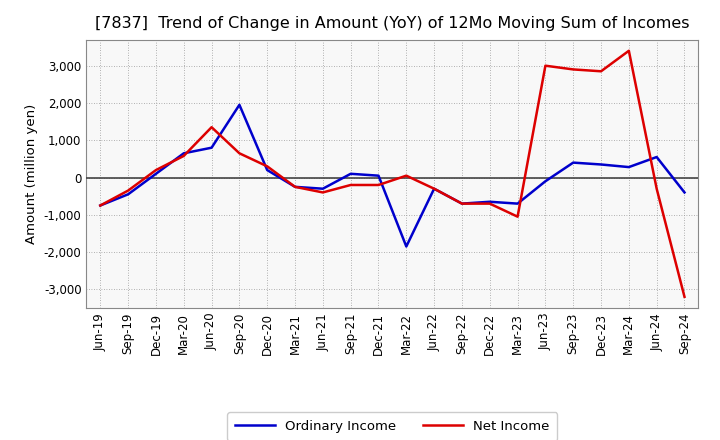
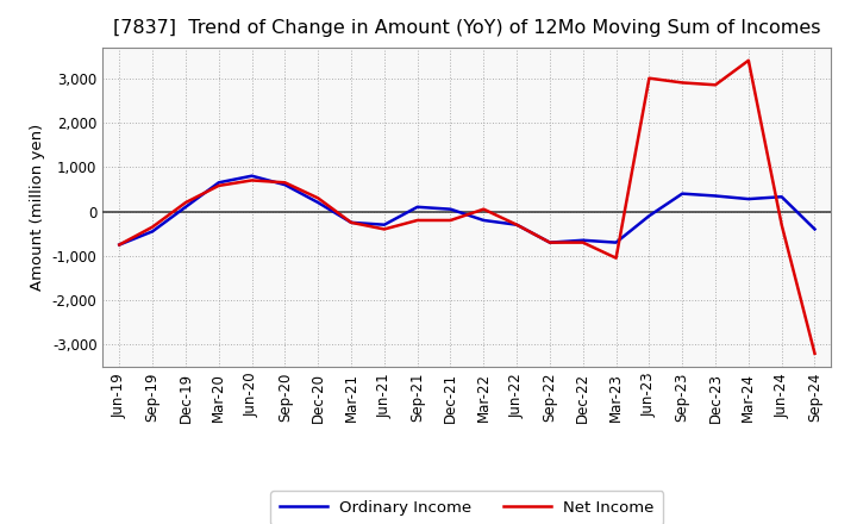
Net Income/Jun-20: 1,350 -> 700
Ordinary Income/Sep-20: 1,950 -> 600
Ordinary Income/Mar-22: -1,850 -> -200
Ordinary Income/Jun-24: 550 -> 330
